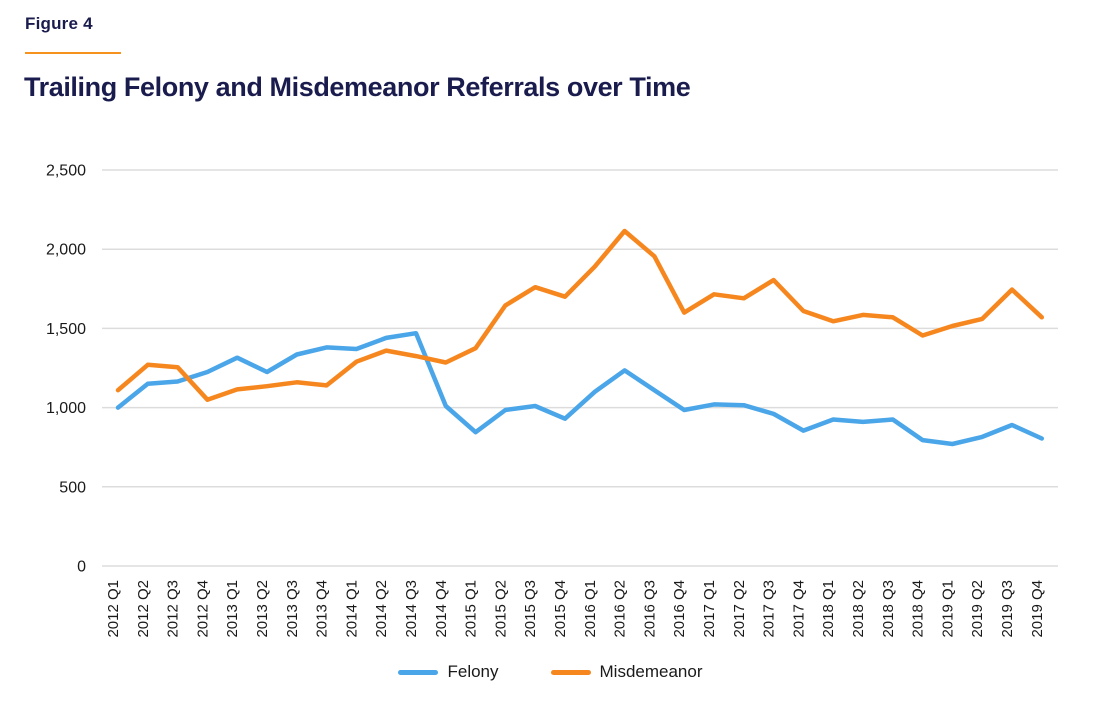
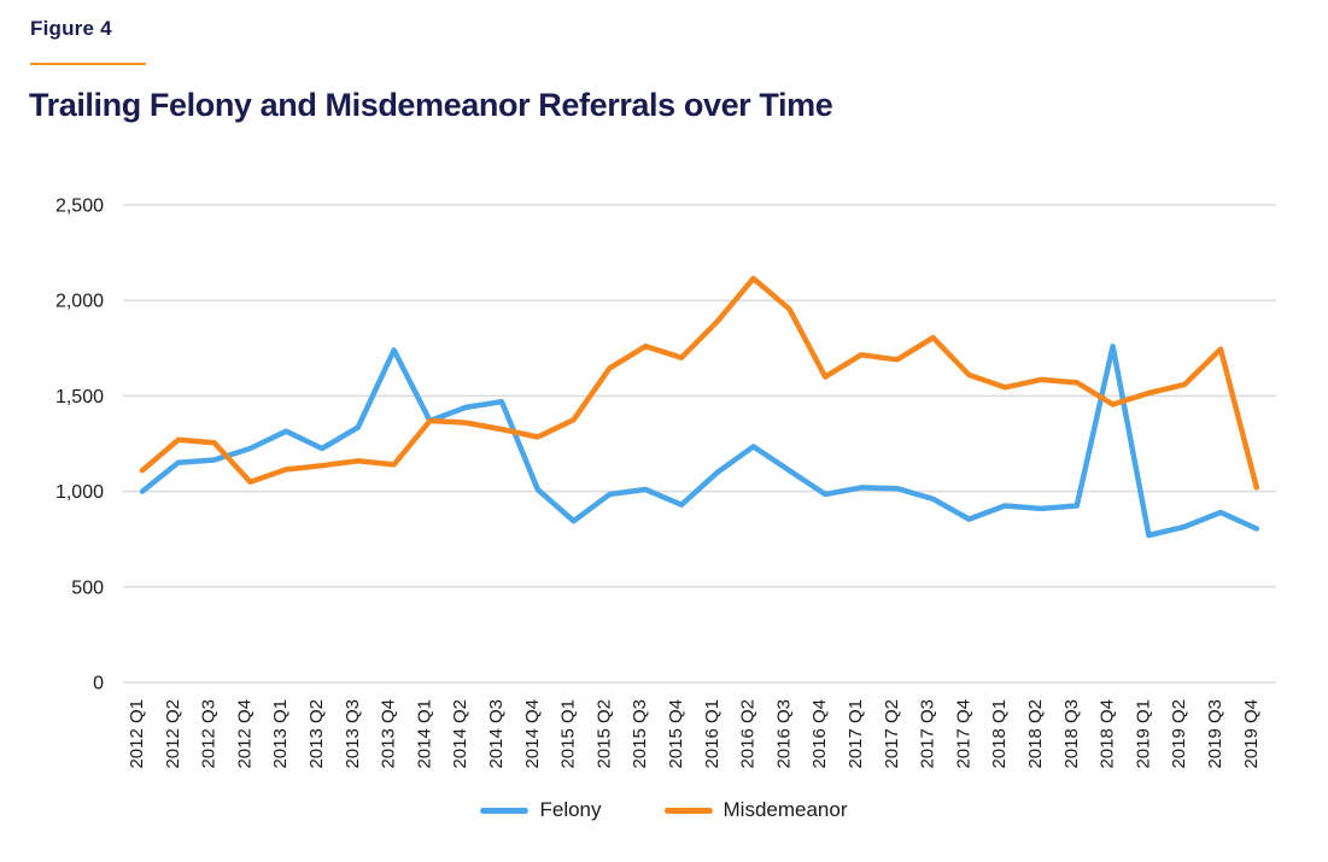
Felony/2013 Q4: 1380 -> 1740
Misdemeanor/2014 Q1: 1290 -> 1370
Felony/2018 Q4: 800 -> 1760
Misdemeanor/2019 Q4: 1570 -> 1020
